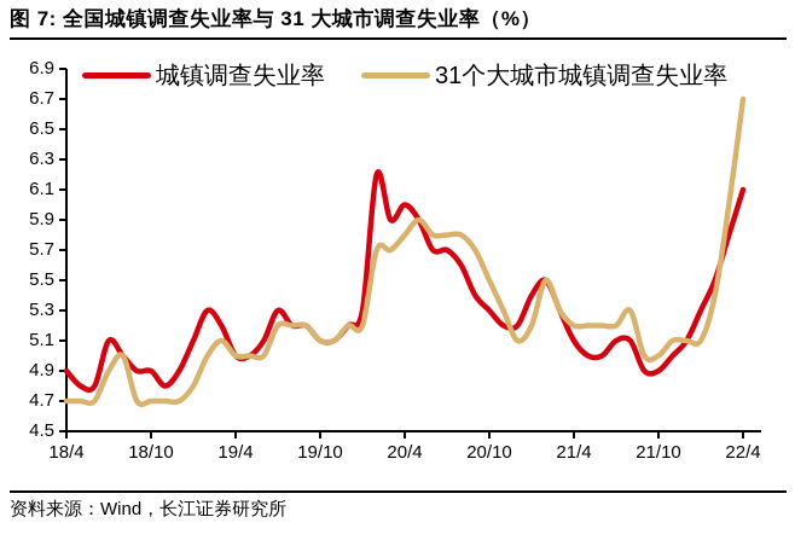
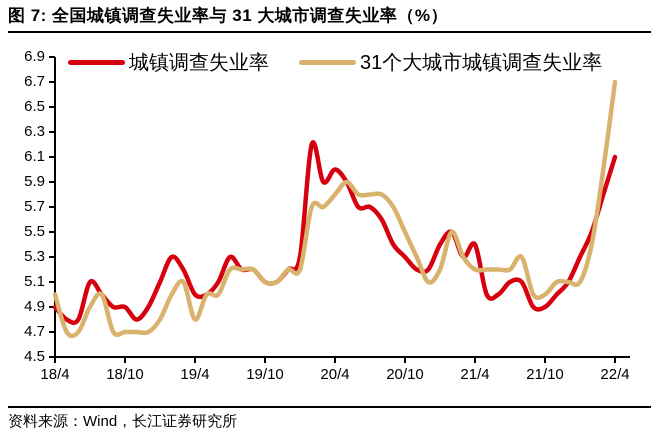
31个大城市城镇调查失业率/18/4: 4.7 -> 5.0
31个大城市城镇调查失业率/19/4: 5.0 -> 4.8
城镇调查失业率/21/4: 5.1 -> 5.4
